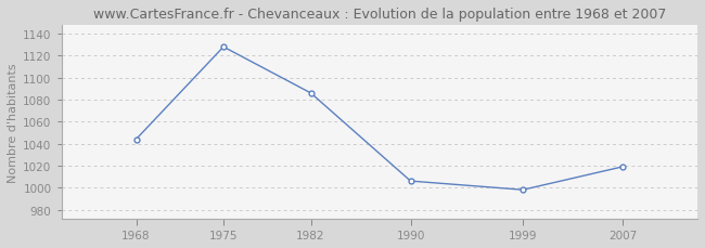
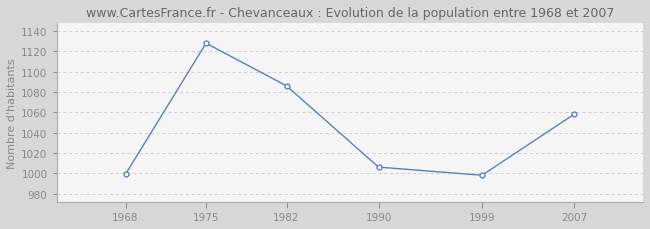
1968: 1044 -> 999
2007: 1019 -> 1058
